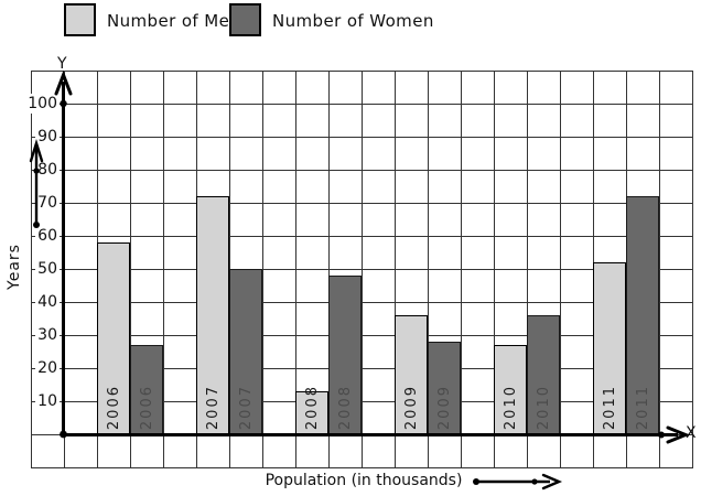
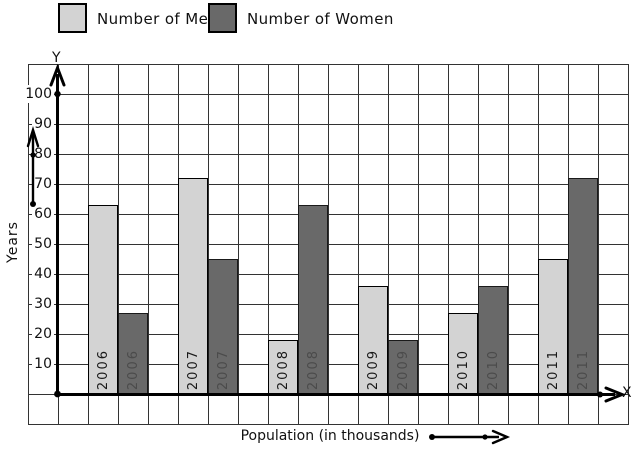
Number of Men/2006: 58 -> 63
Number of Women/2007: 50 -> 45
Number of Men/2008: 13 -> 18
Number of Women/2008: 48 -> 63
Number of Women/2009: 28 -> 18
Number of Men/2011: 52 -> 45
